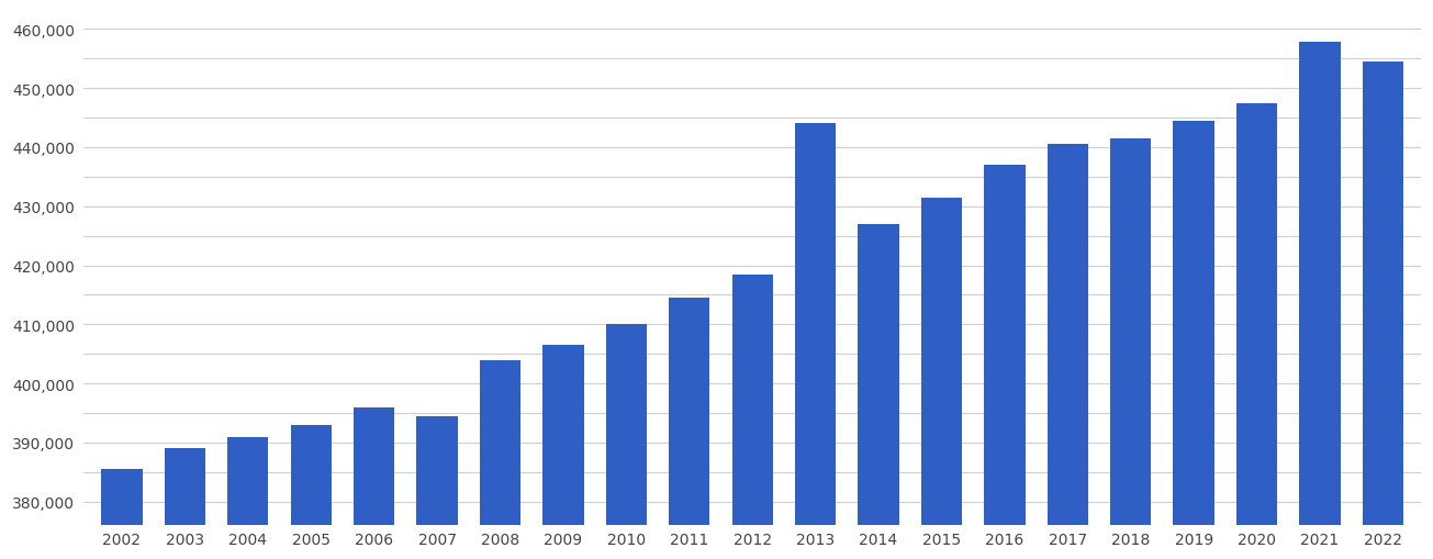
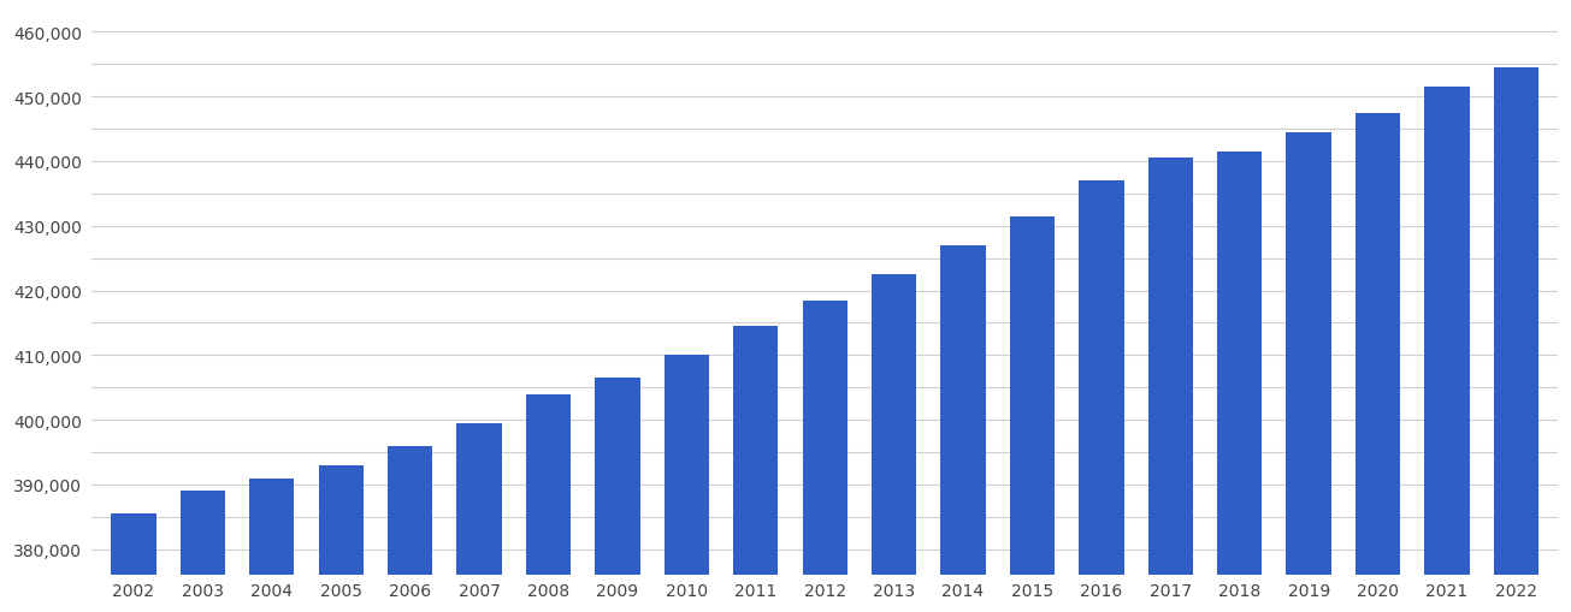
2007: 394,400 -> 399,500
2013: 444,000 -> 422,500
2021: 457,800 -> 451,500
